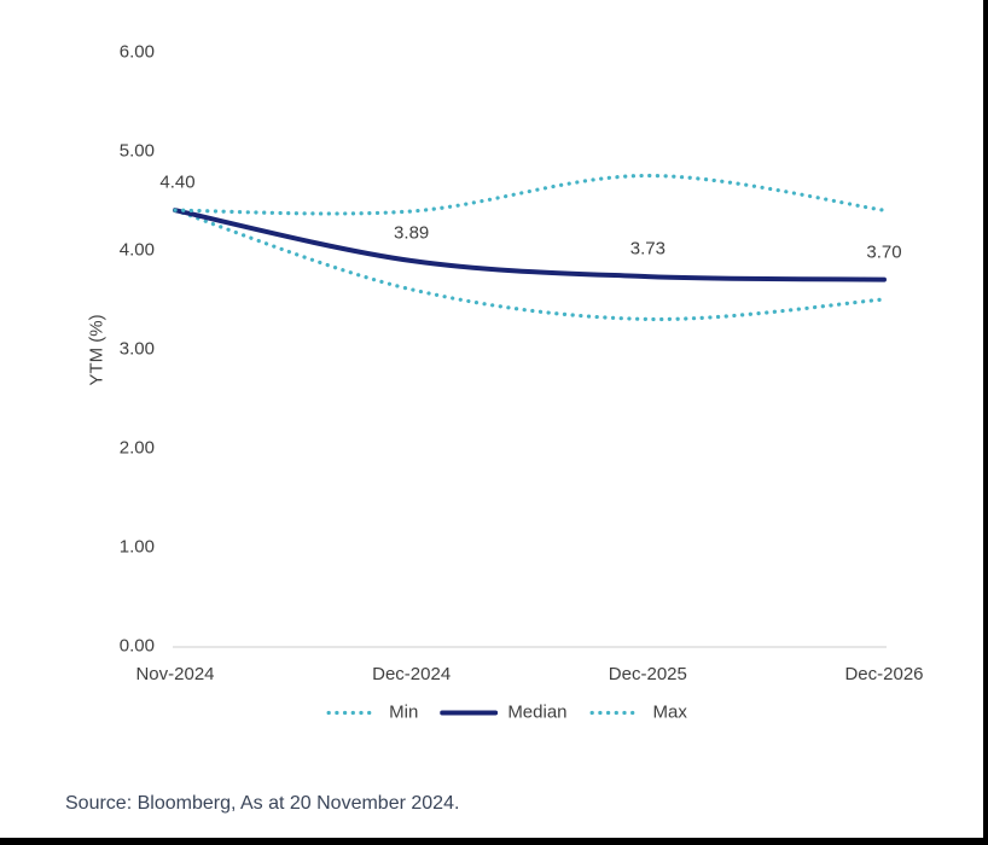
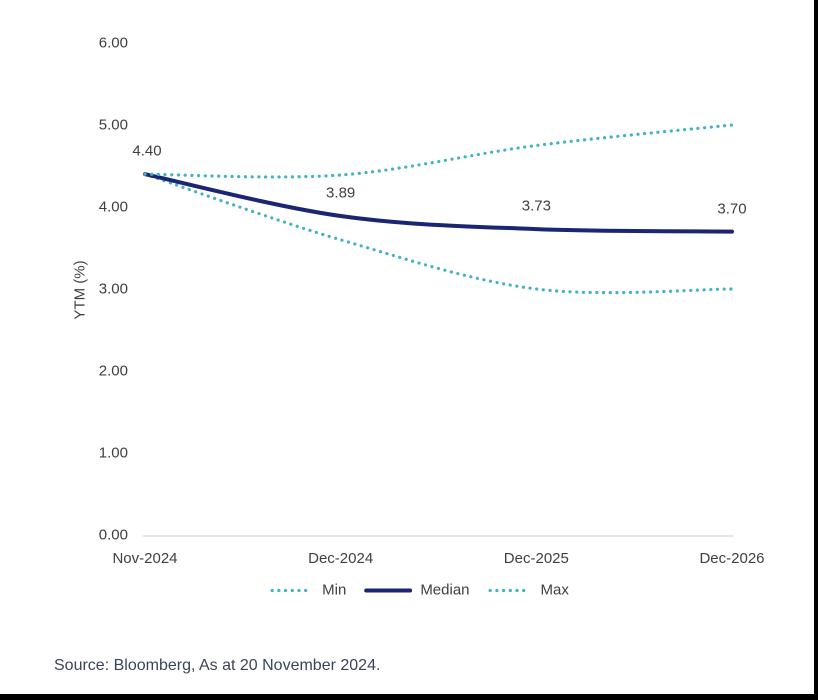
Min/Dec-2025: 3.3 -> 3.0
Min/Dec-2026: 3.5 -> 3.0
Max/Dec-2026: 4.4 -> 5.0
